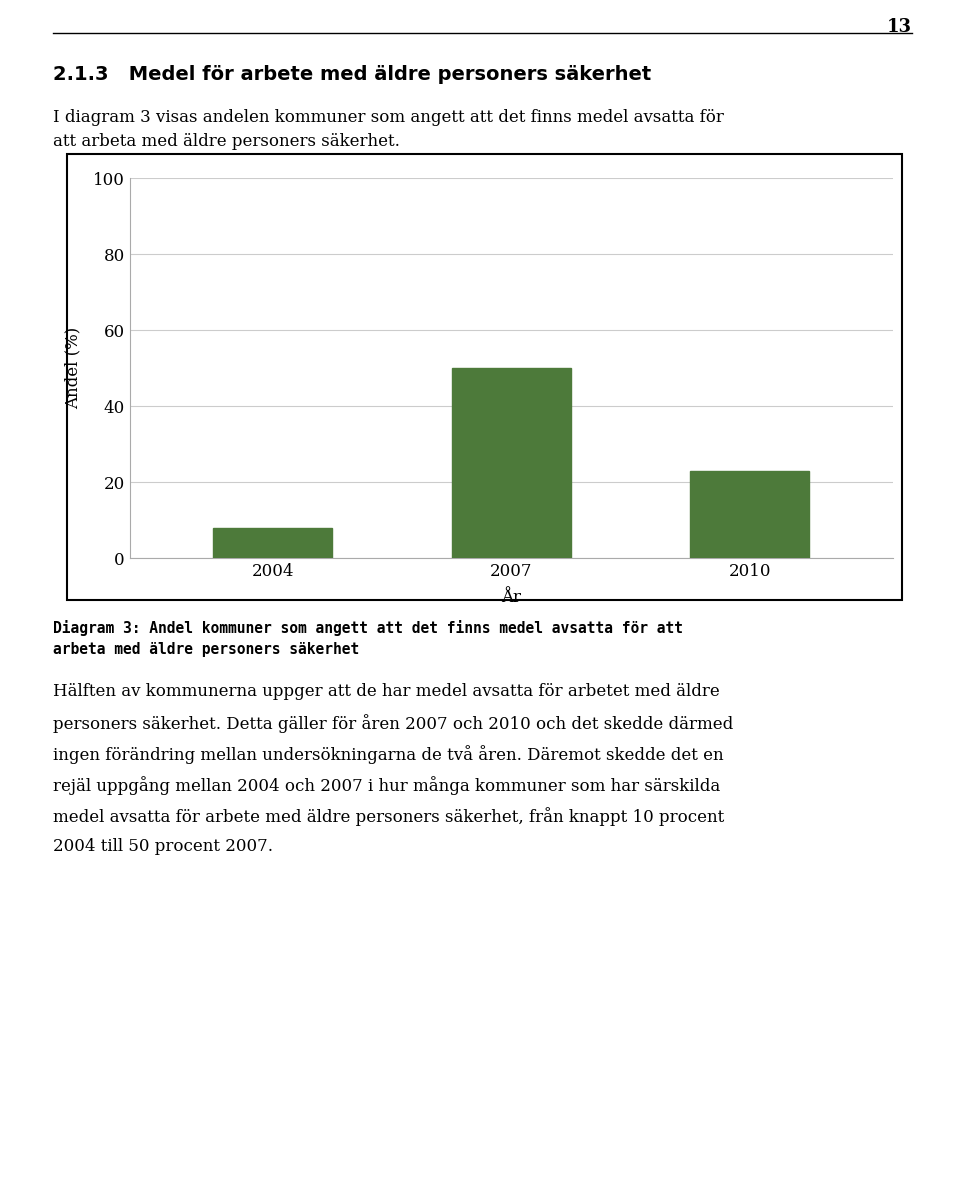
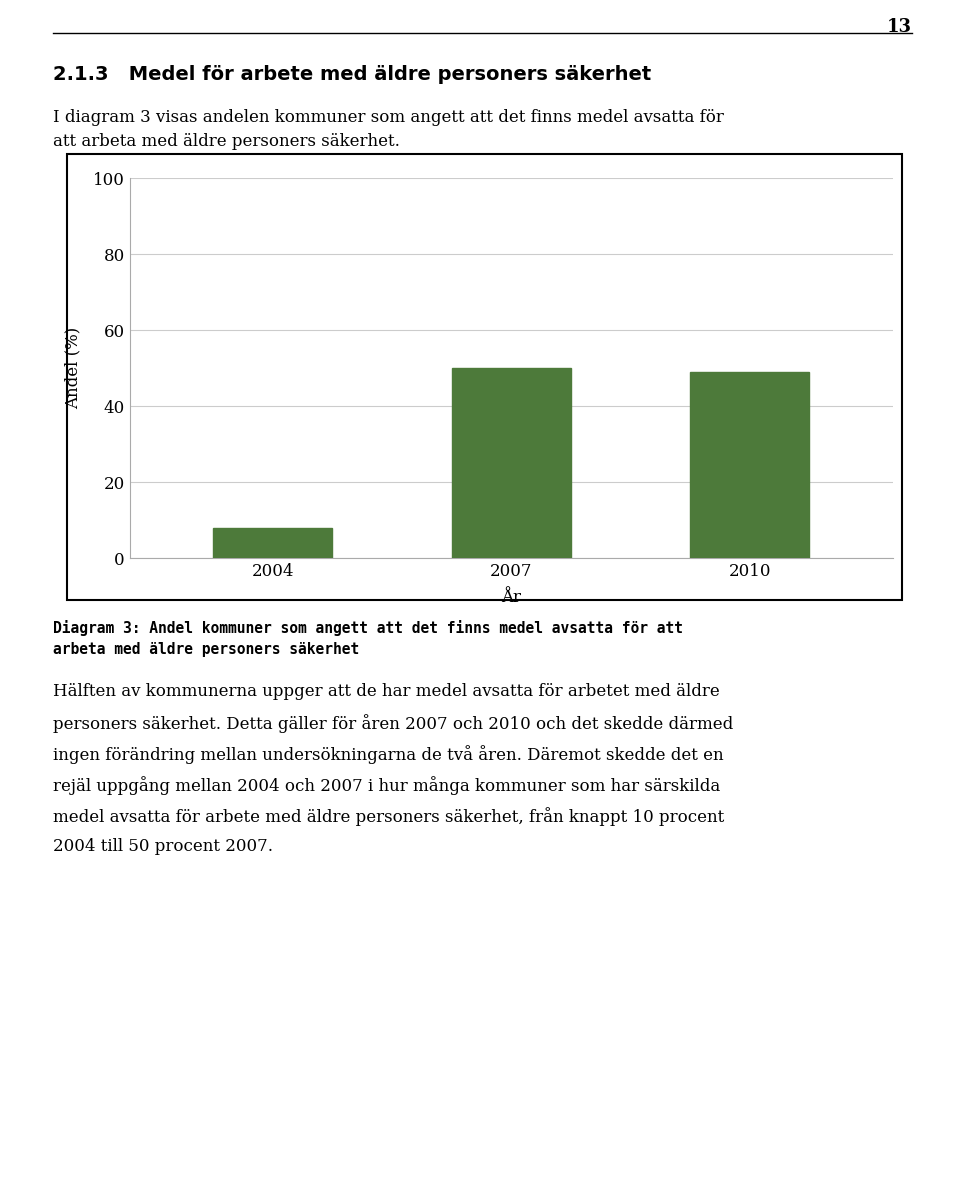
2010: 23 -> 49
